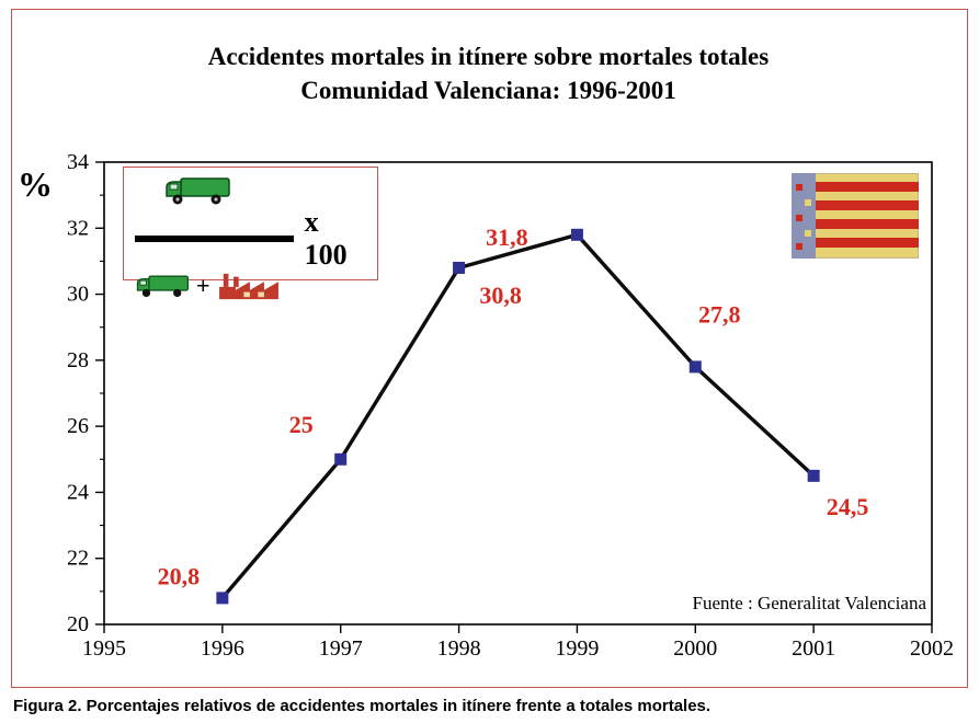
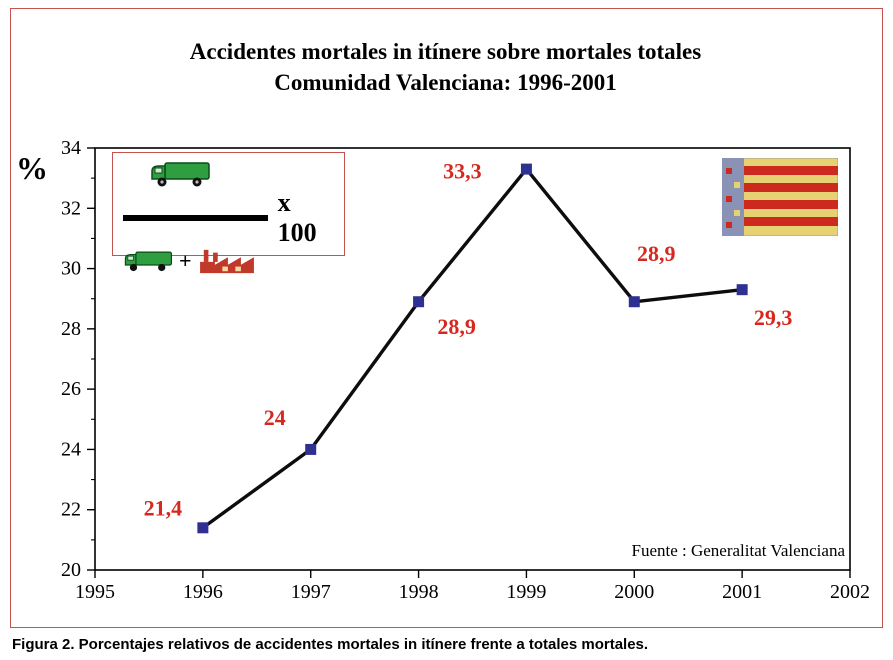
1996: 20,8 -> 21,4
1997: 25 -> 24
1998: 30,8 -> 28,9
1999: 31,8 -> 33,3
2000: 27,8 -> 28,9
2001: 24,5 -> 29,3
